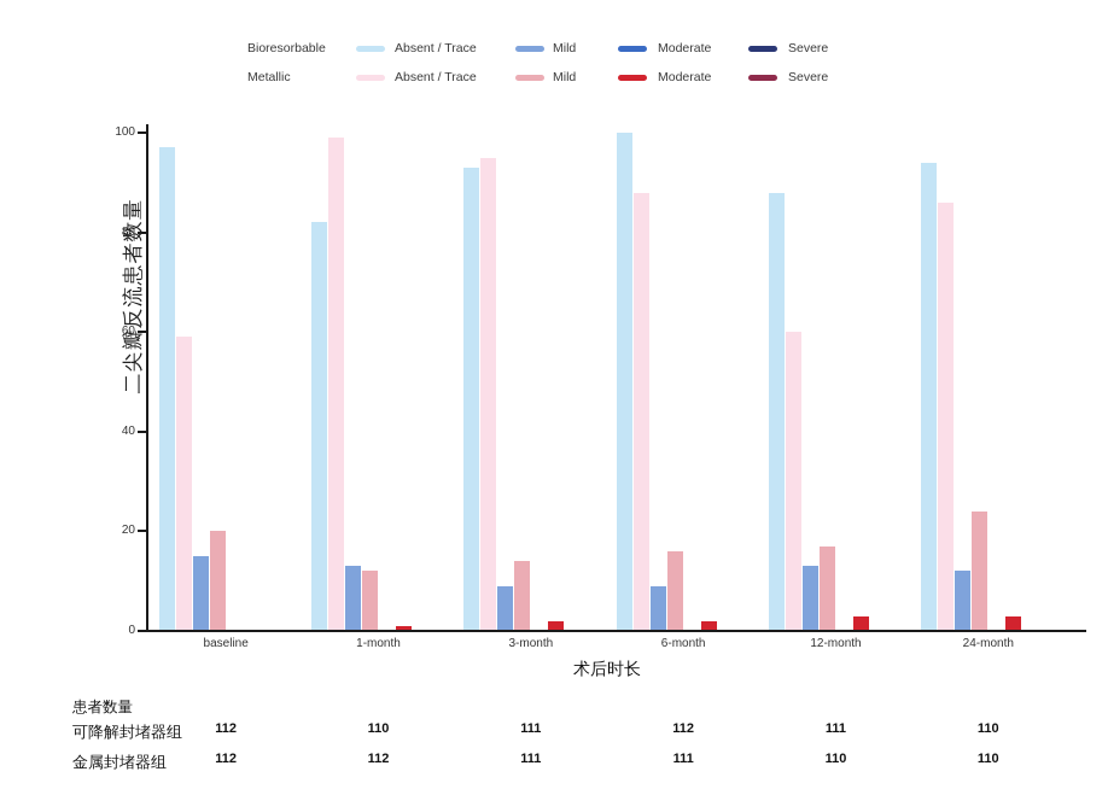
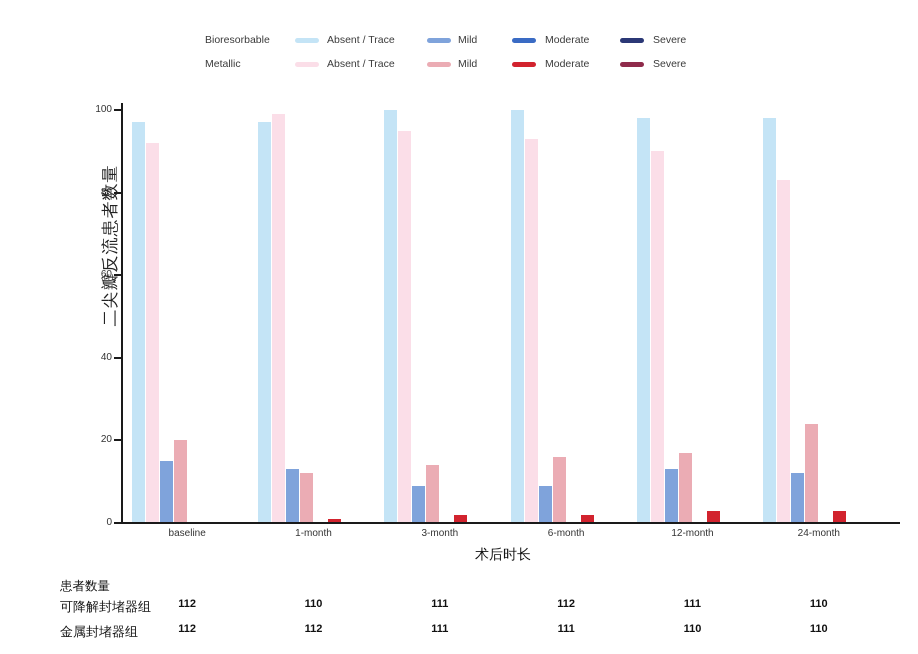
Metallic Absent / Trace/baseline: 59 -> 92
Bioresorbable Absent / Trace/1-month: 82 -> 97
Bioresorbable Absent / Trace/3-month: 93 -> 100
Metallic Absent / Trace/6-month: 88 -> 93
Bioresorbable Absent / Trace/12-month: 88 -> 98
Metallic Absent / Trace/12-month: 60 -> 90
Bioresorbable Absent / Trace/24-month: 94 -> 98
Metallic Absent / Trace/24-month: 86 -> 83
